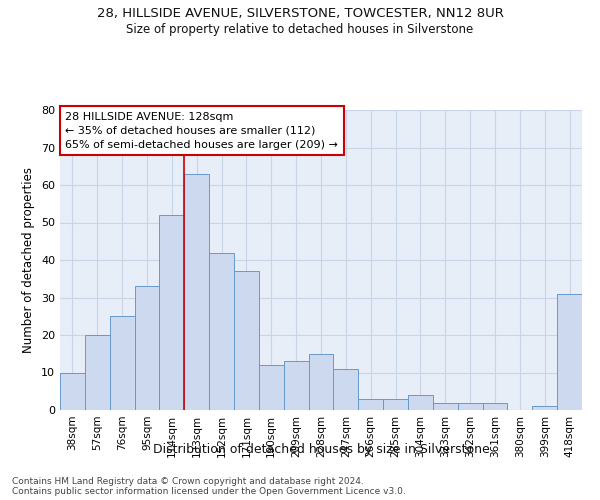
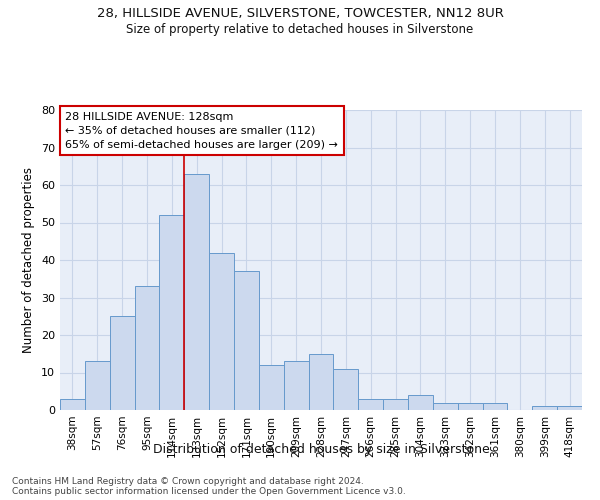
38sqm: 10 -> 3
57sqm: 20 -> 13
418sqm: 31 -> 1
